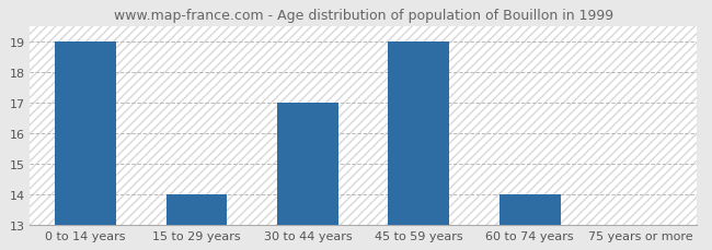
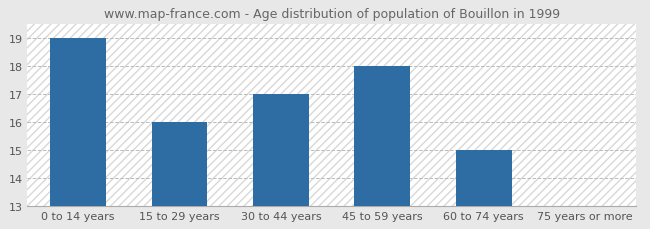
15 to 29 years: 14 -> 16
45 to 59 years: 19 -> 18
60 to 74 years: 14 -> 15
